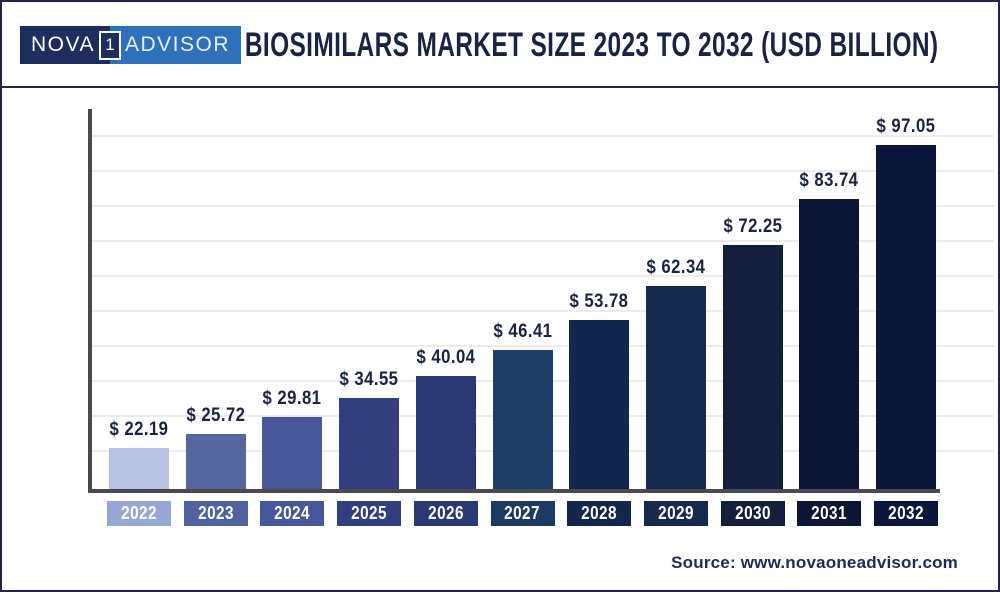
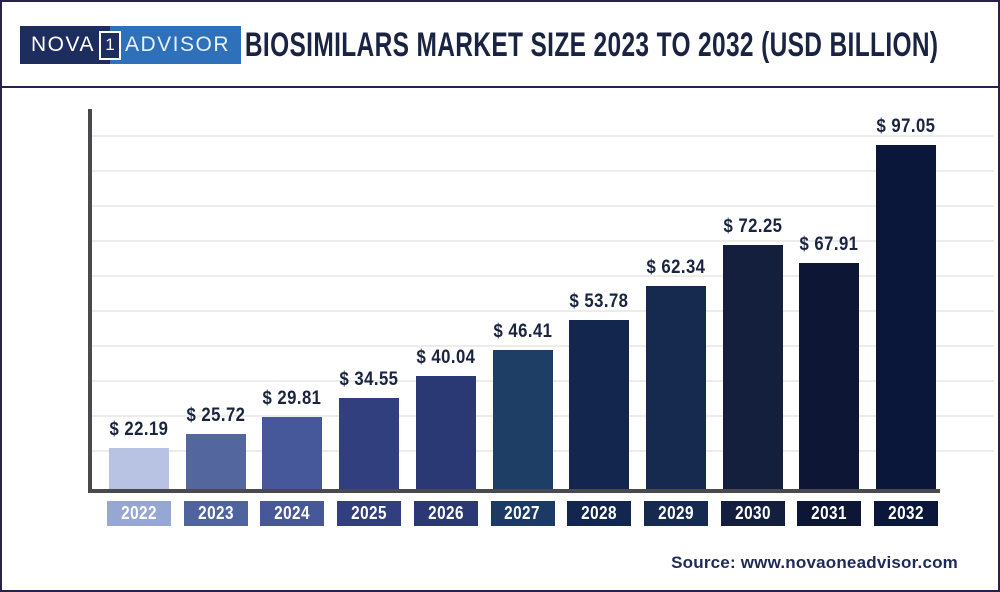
2031: 83.74 -> 67.91
